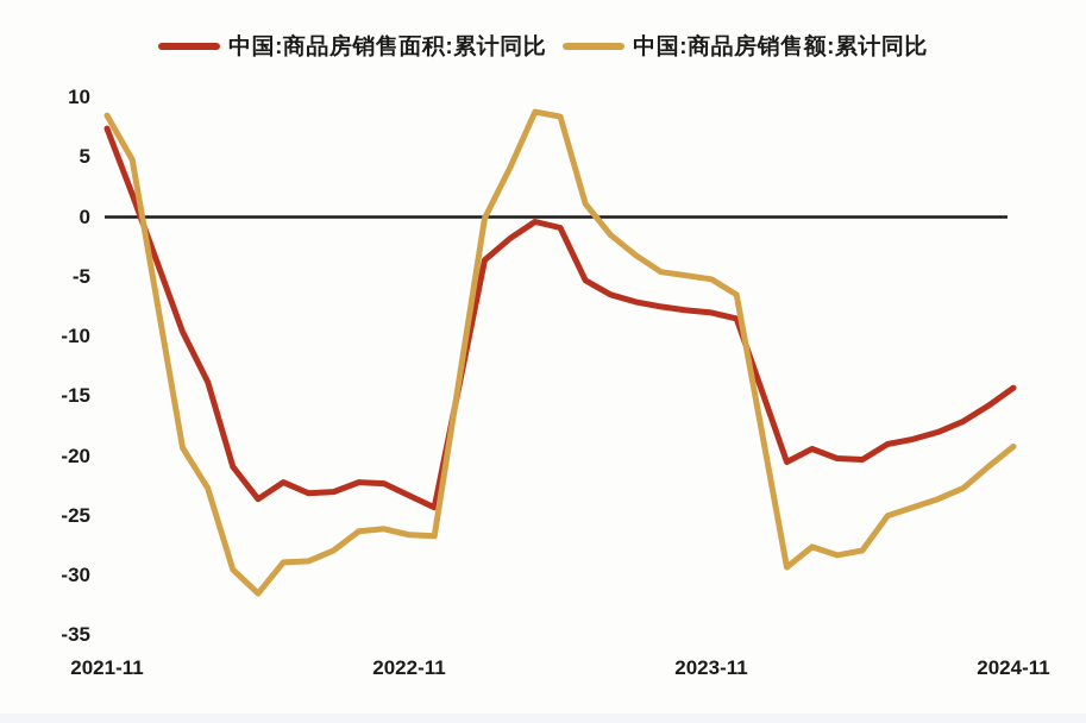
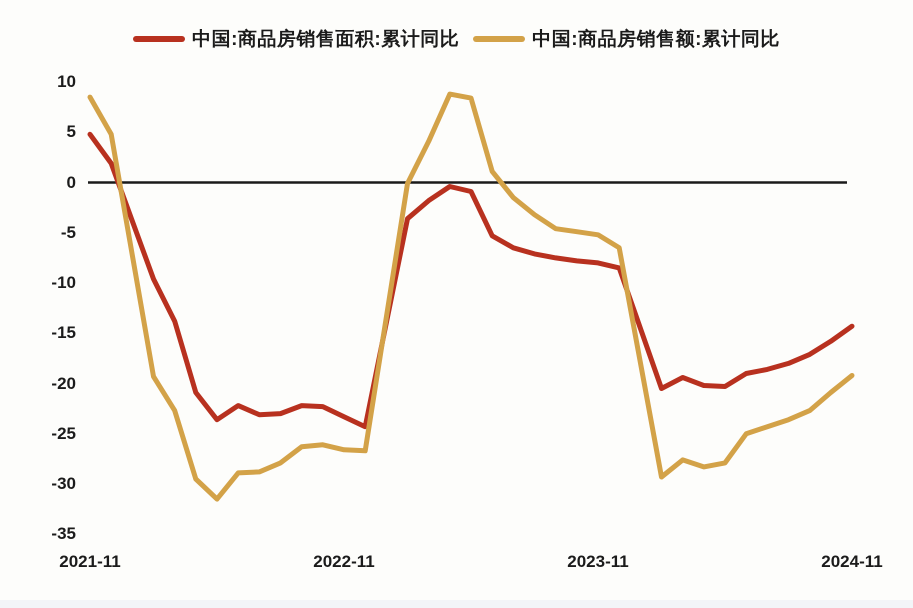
中国:商品房销售面积:累计同比/2021-11: 7.4 -> 4.8
